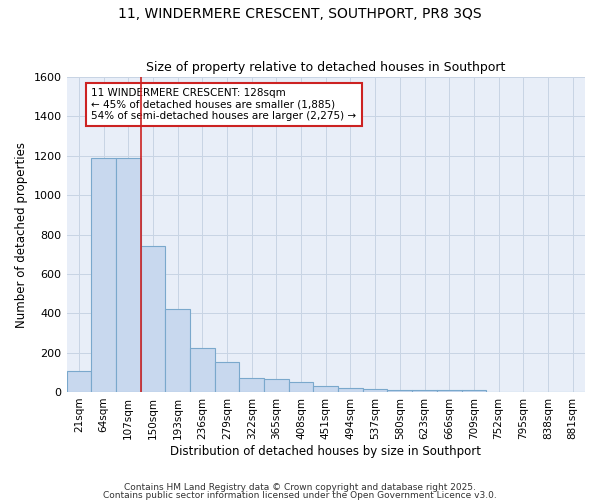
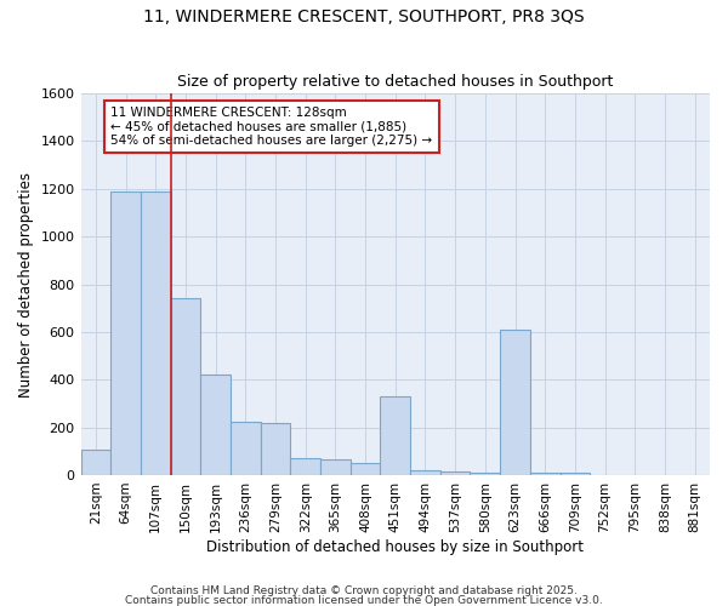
279sqm: 150 -> 220
451sqm: 30 -> 330
623sqm: 10 -> 610
